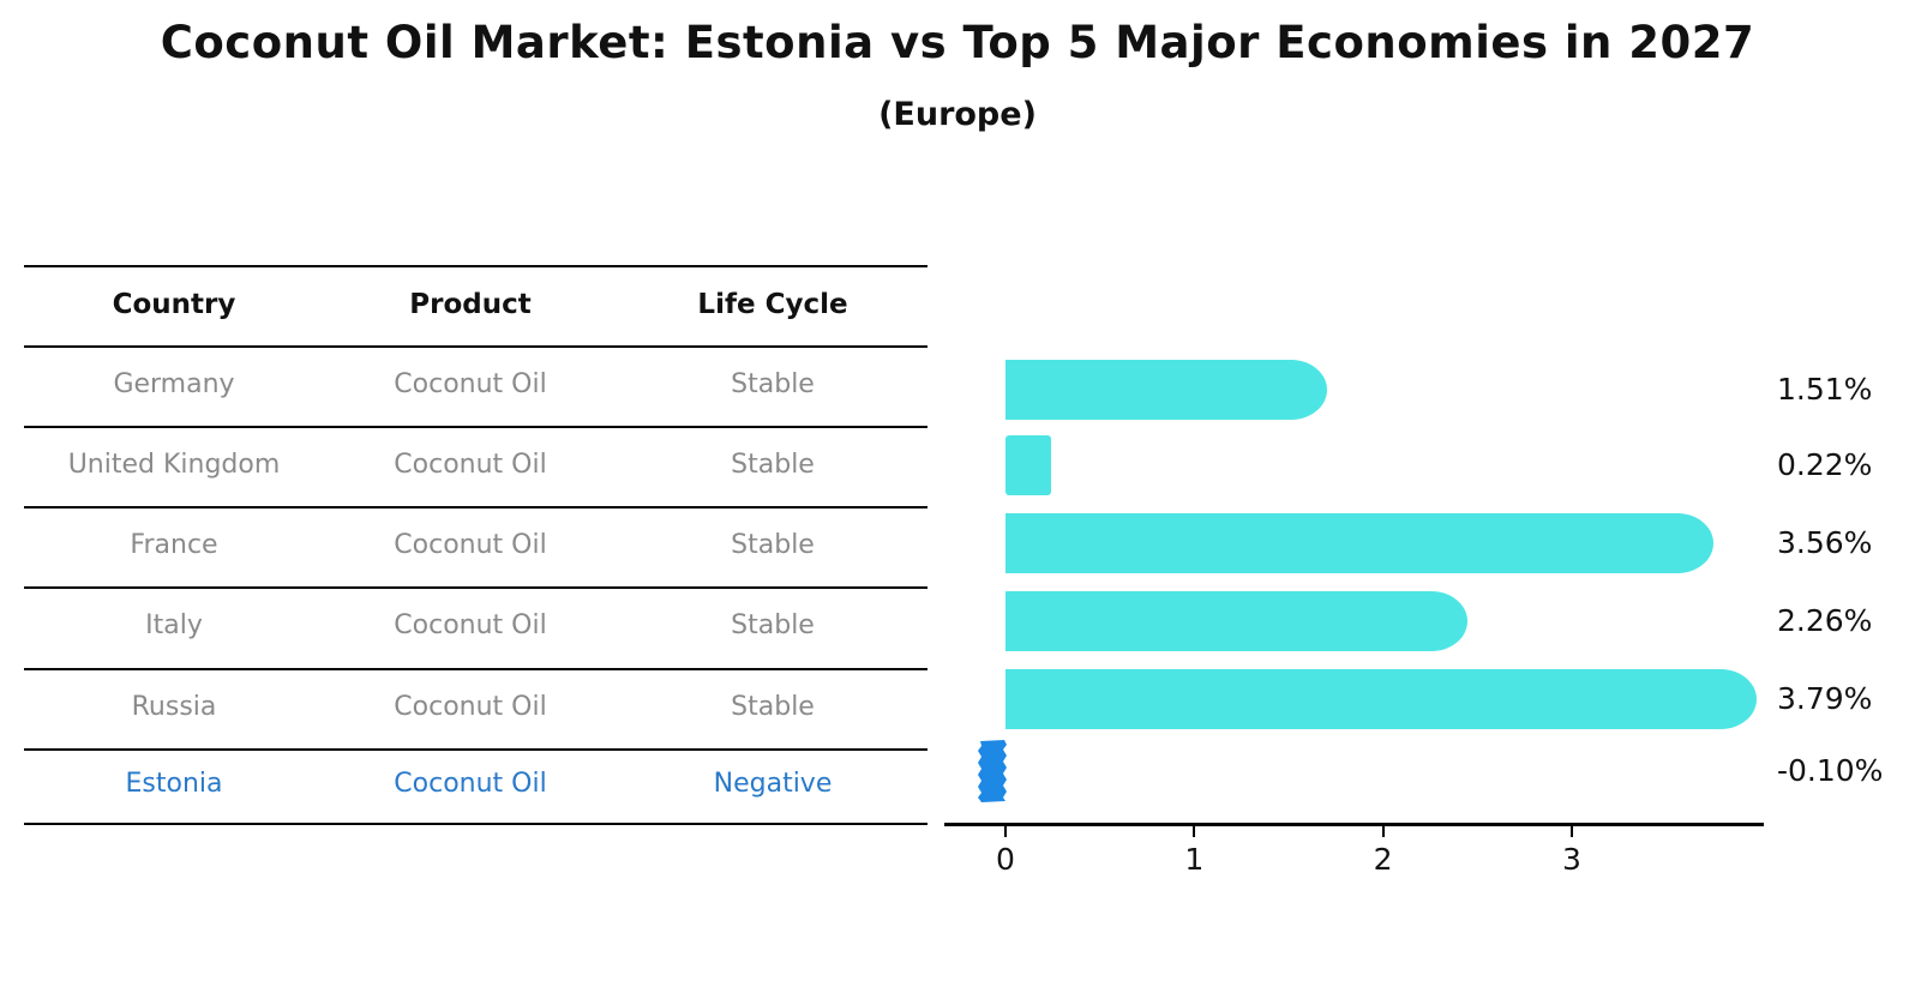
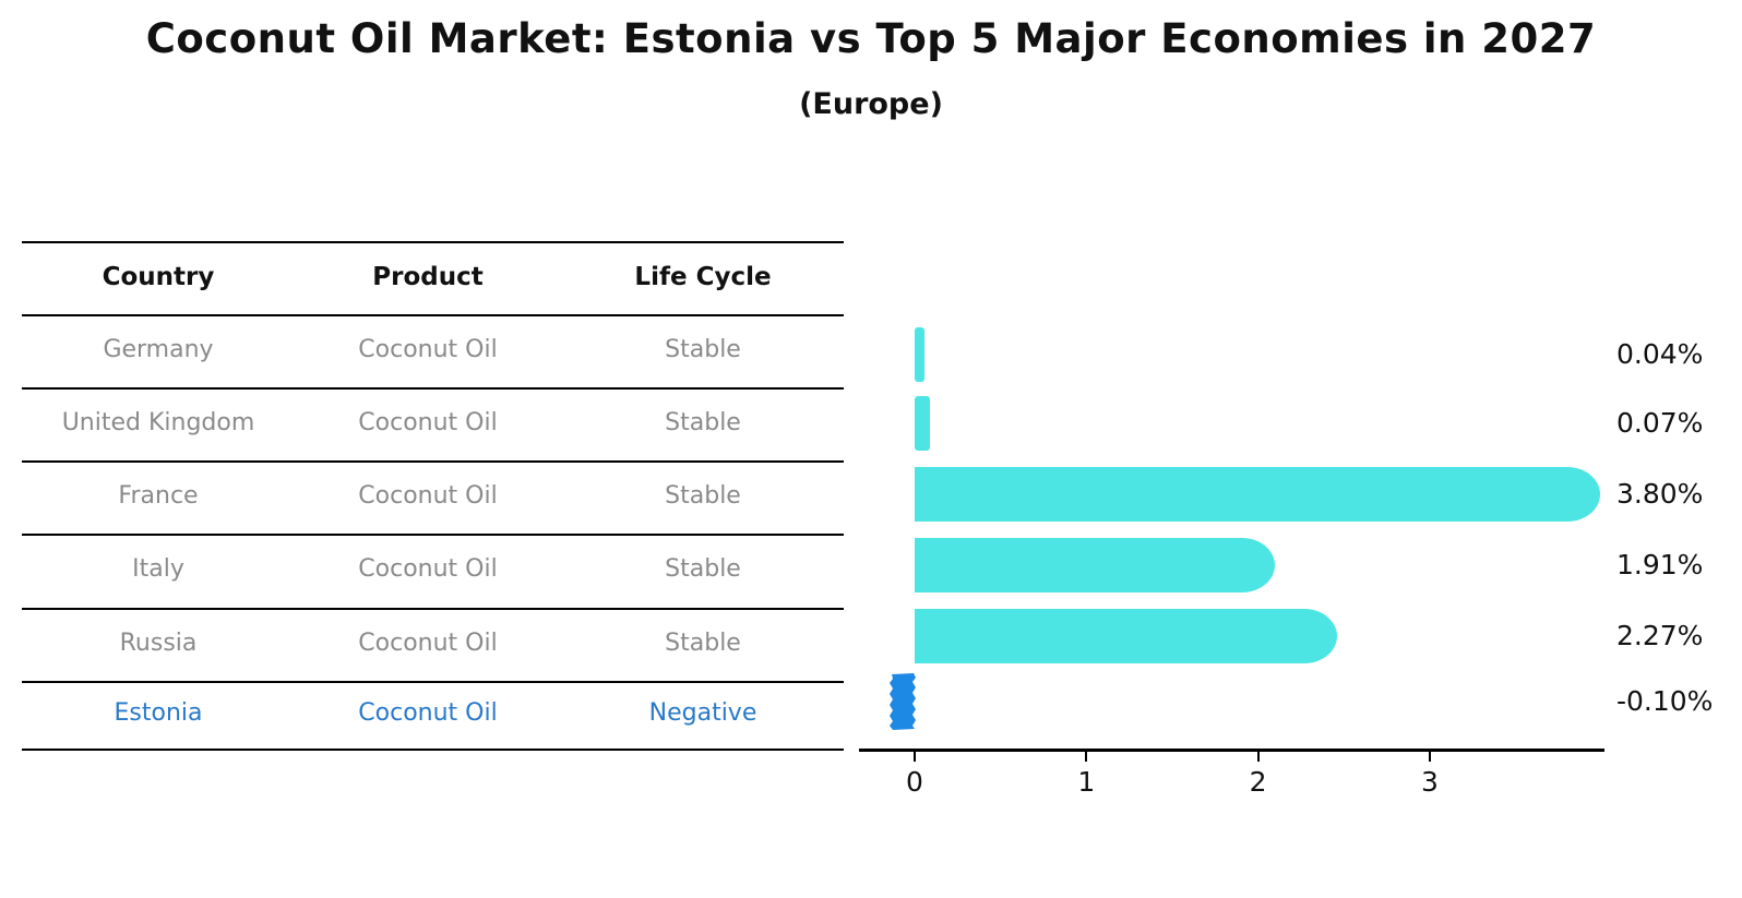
Germany: 1.51% -> 0.04%
United Kingdom: 0.22% -> 0.07%
France: 3.56% -> 3.80%
Italy: 2.26% -> 1.91%
Russia: 3.79% -> 2.27%
